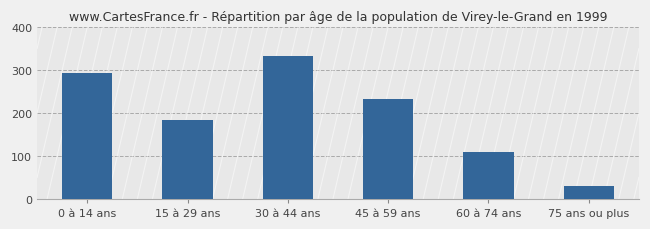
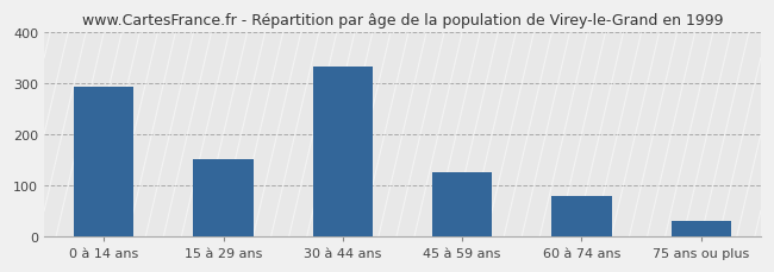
15 à 29 ans: 184 -> 150
45 à 59 ans: 232 -> 125
60 à 74 ans: 108 -> 80
